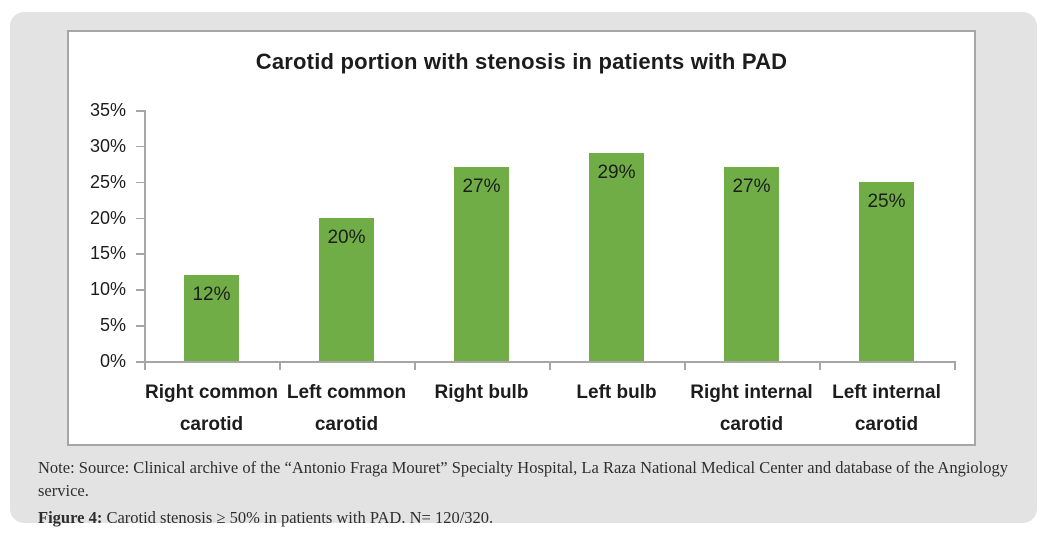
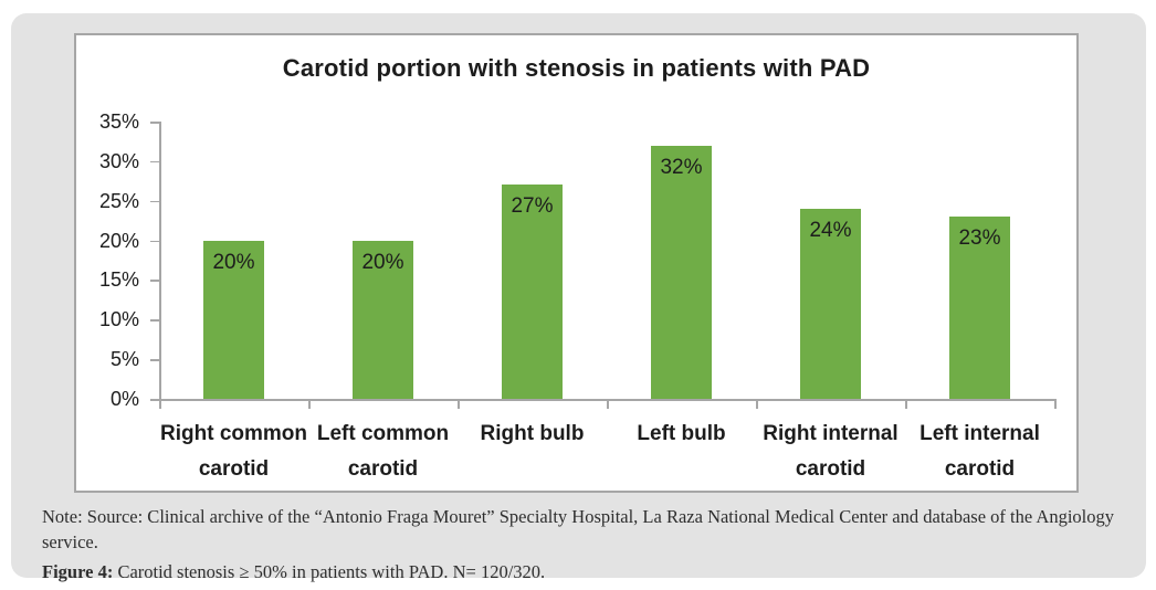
Right common carotid: 12% -> 20%
Left bulb: 29% -> 32%
Right internal carotid: 27% -> 24%
Left internal carotid: 25% -> 23%
